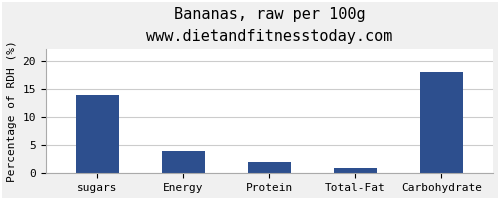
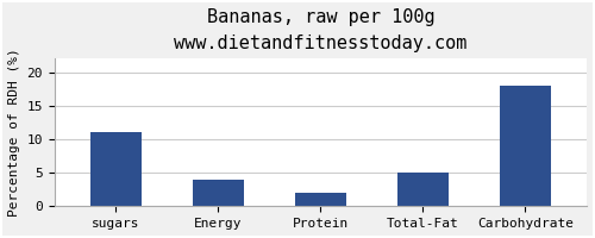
sugars: 14 -> 11
Total-Fat: 1 -> 5
